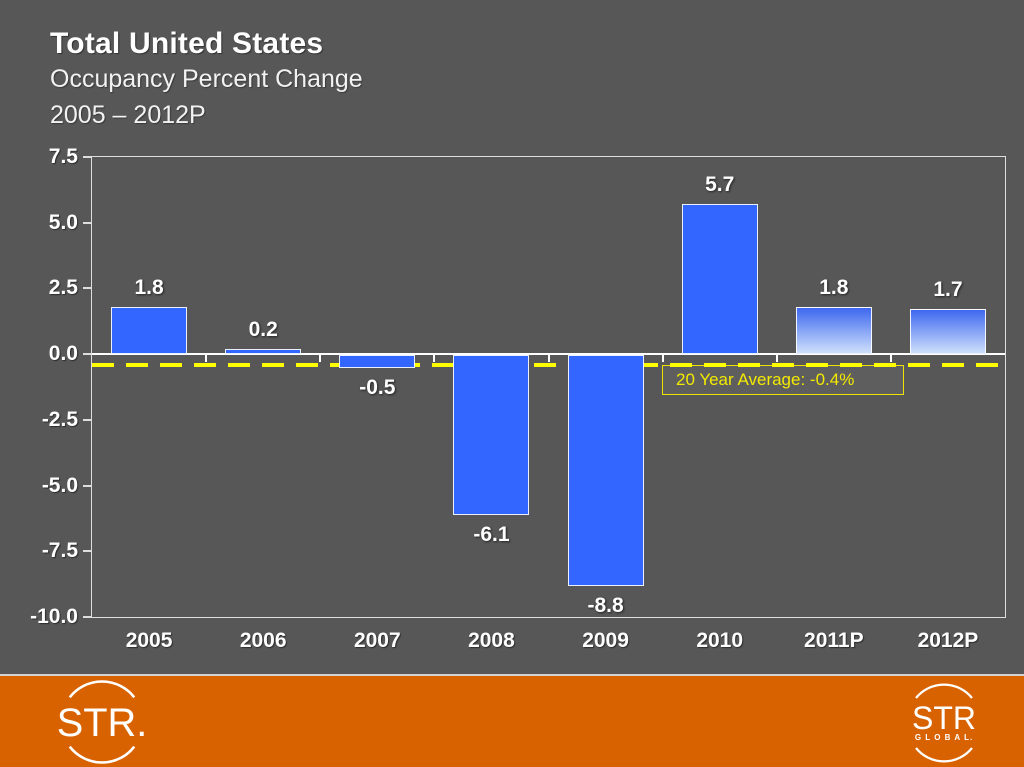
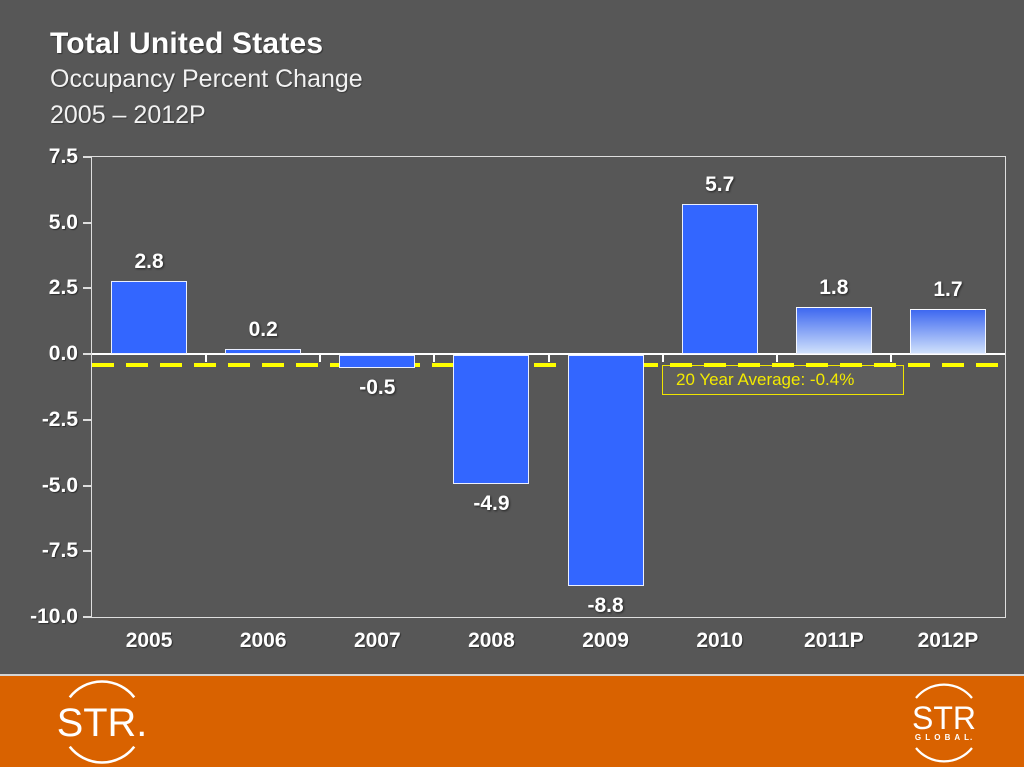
2005: 1.8 -> 2.8
2008: -6.1 -> -4.9
